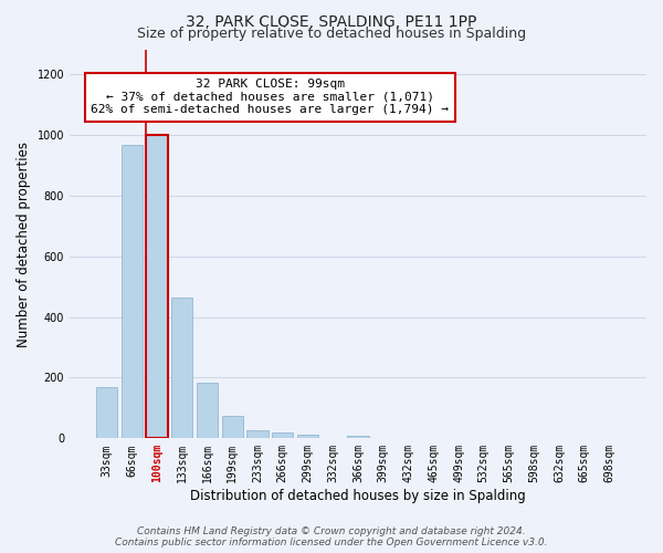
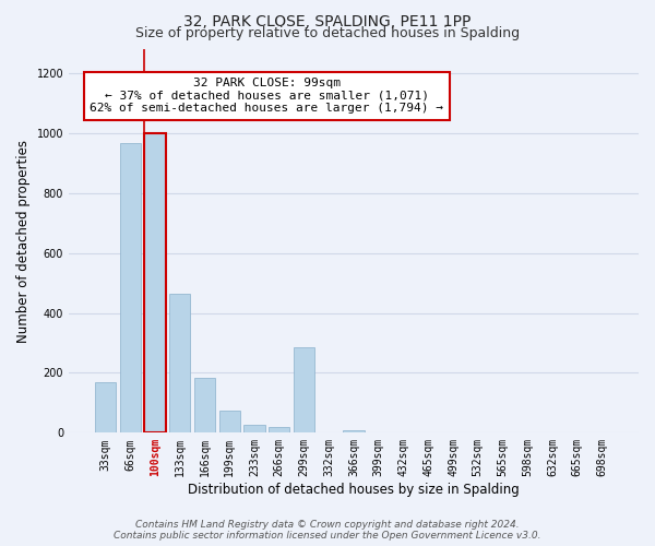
299sqm: 13 -> 285
